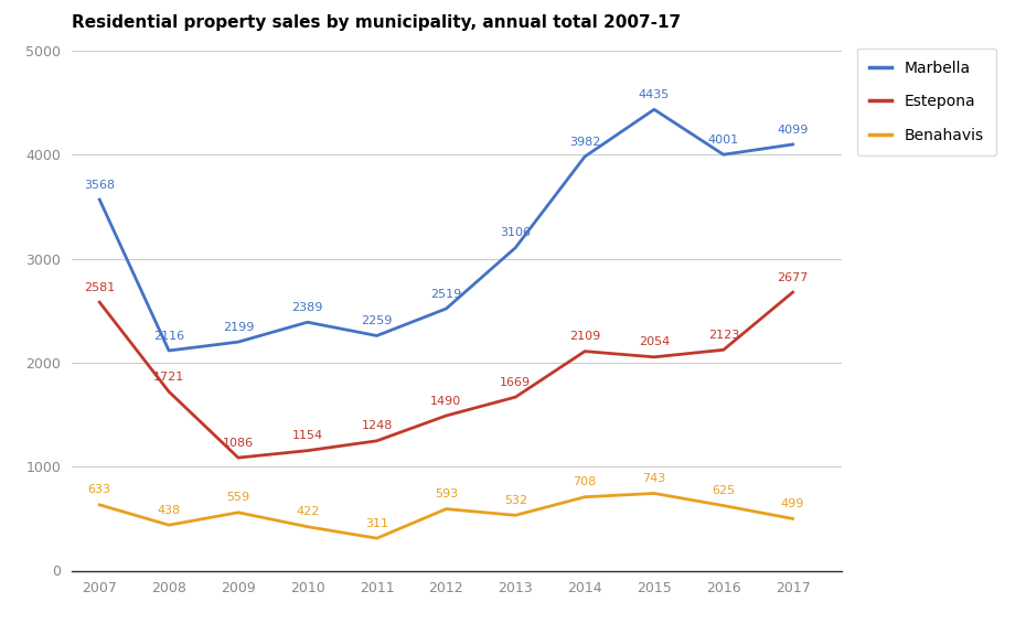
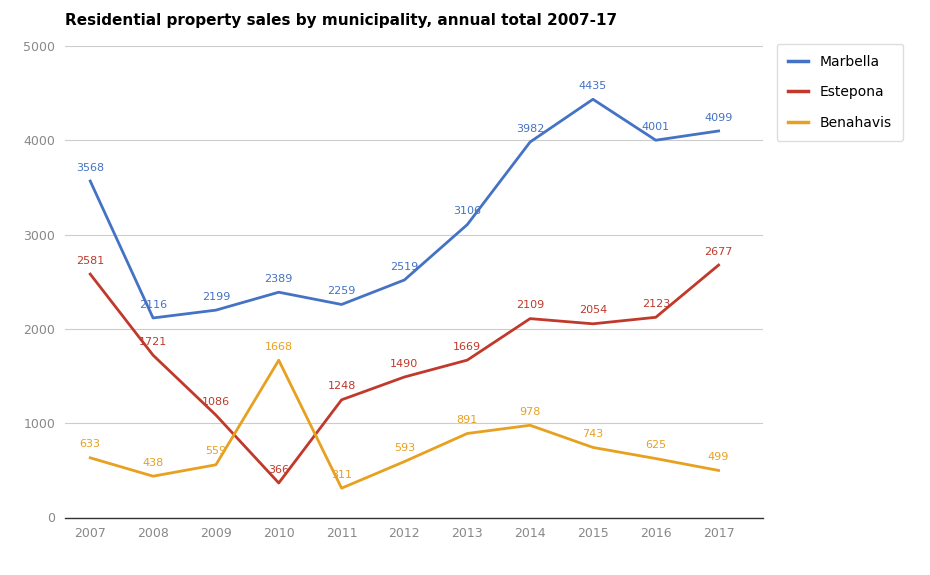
Estepona/2010: 1154 -> 366
Benahavis/2010: 422 -> 1668
Benahavis/2013: 532 -> 891
Benahavis/2014: 708 -> 978
